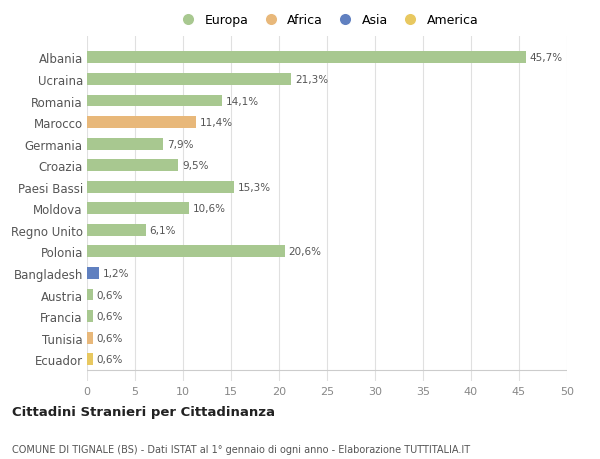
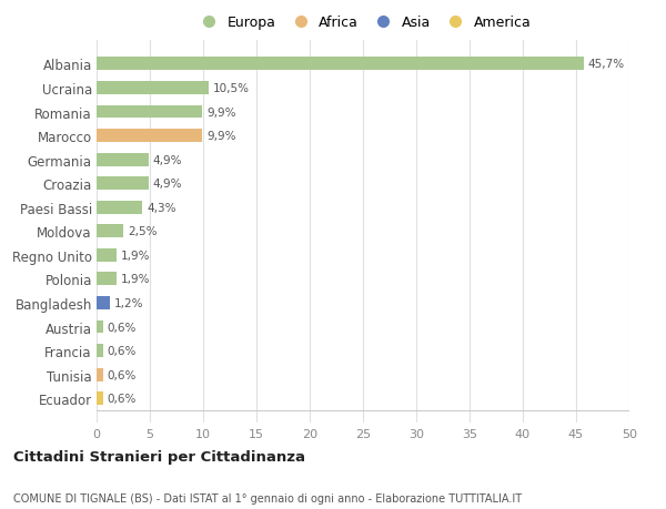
Ucraina: 21,3% -> 10,5%
Romania: 14,1% -> 9,9%
Marocco: 11,4% -> 9,9%
Germania: 7,9% -> 4,9%
Croazia: 9,5% -> 4,9%
Paesi Bassi: 15,3% -> 4,3%
Moldova: 10,6% -> 2,5%
Regno Unito: 6,1% -> 1,9%
Polonia: 20,6% -> 1,9%
